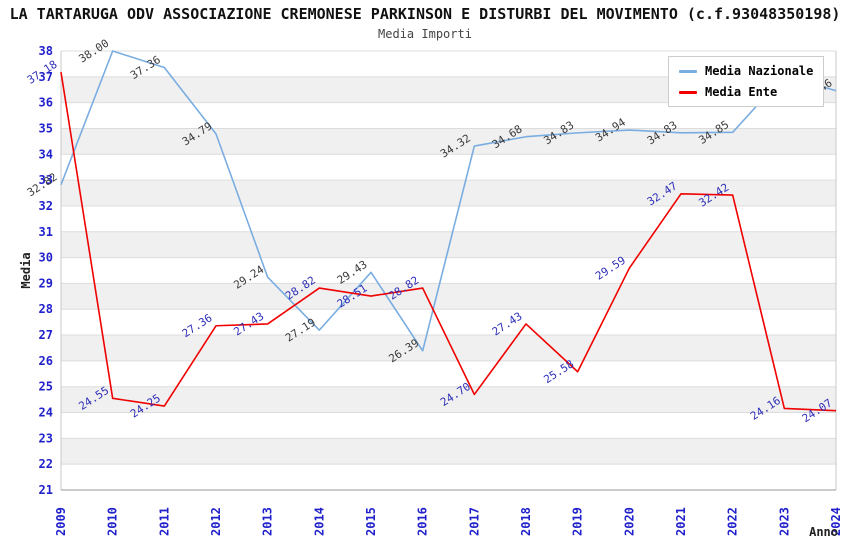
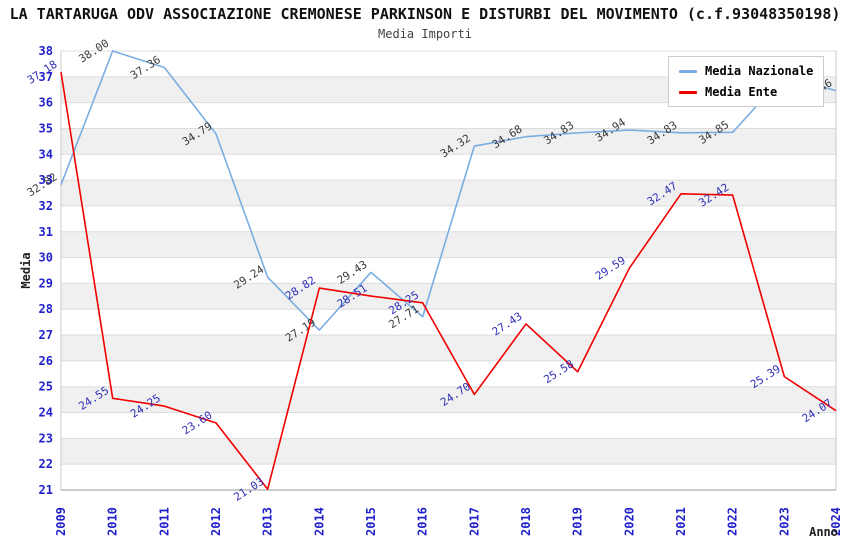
Media Ente/2012: 27.36 -> 23.60
Media Ente/2013: 27.43 -> 21.03
Media Nazionale/2016: 26.39 -> 27.71
Media Ente/2016: 28.82 -> 28.25
Media Ente/2023: 24.16 -> 25.39
